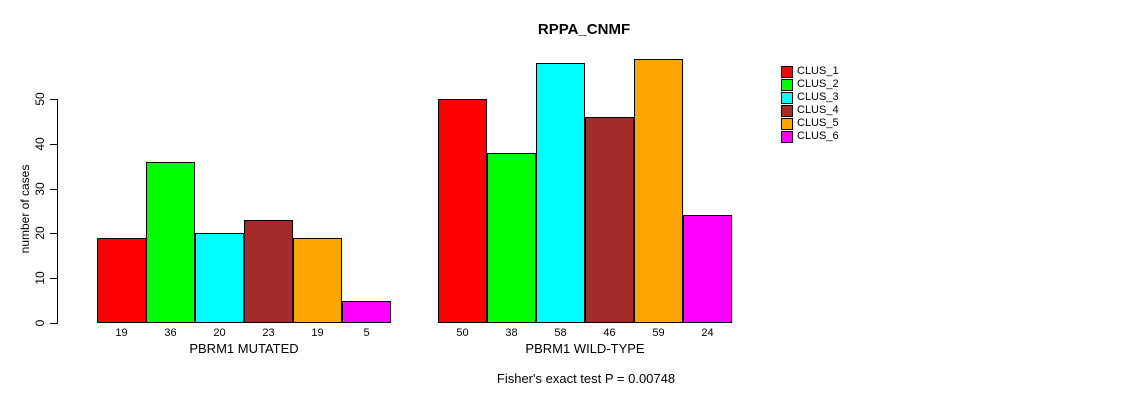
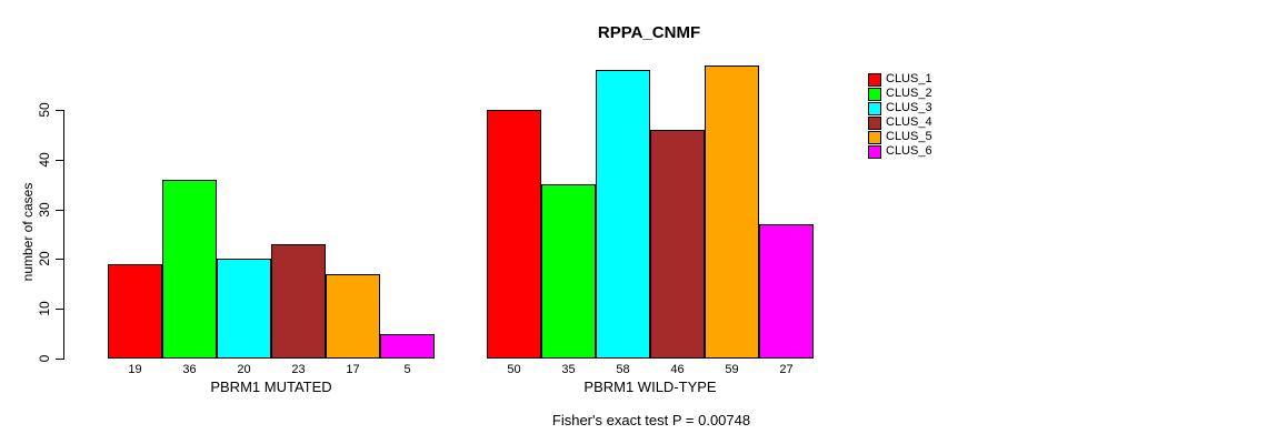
CLUS_5/PBRM1 MUTATED: 19 -> 17
CLUS_2/PBRM1 WILD-TYPE: 38 -> 35
CLUS_6/PBRM1 WILD-TYPE: 24 -> 27
